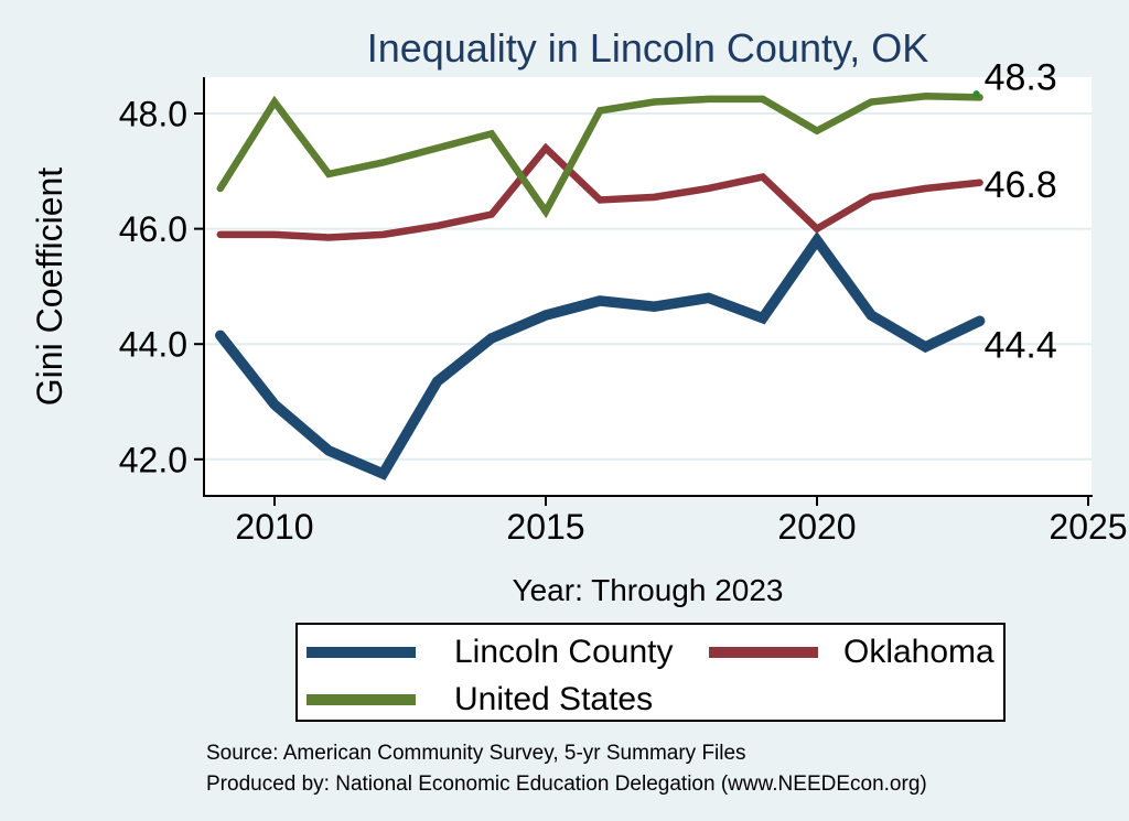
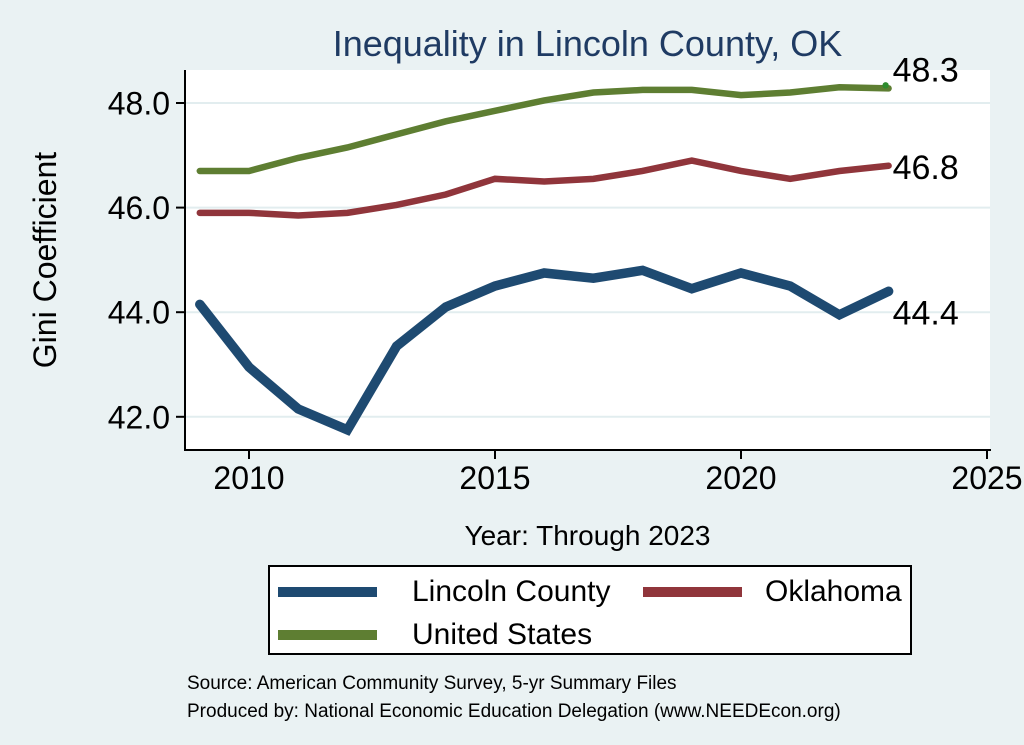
United States/2010: 48.2 -> 46.7
Oklahoma/2015: 47.4 -> 46.5
United States/2015: 46.3 -> 47.9
Lincoln County/2020: 45.8 -> 44.8
Oklahoma/2020: 46.0 -> 46.7
United States/2020: 47.7 -> 48.1
